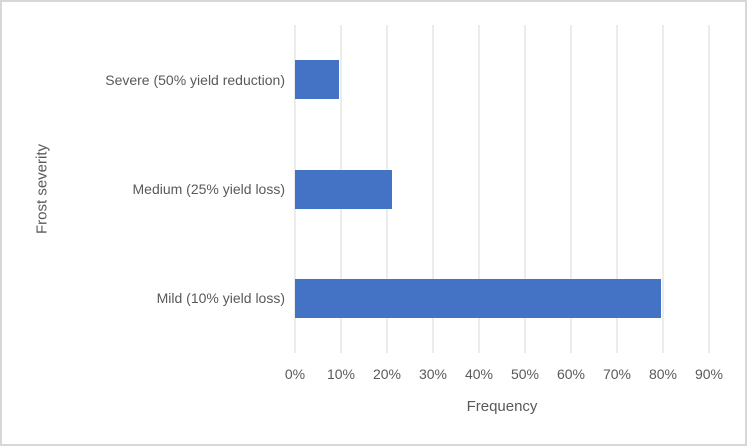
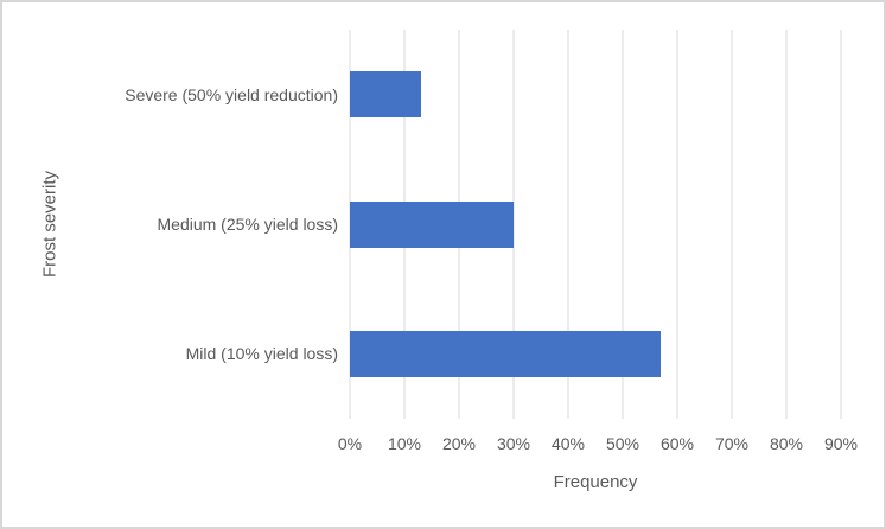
Severe (50% yield reduction): 10% -> 13%
Medium (25% yield loss): 21% -> 30%
Mild (10% yield loss): 80% -> 57%
